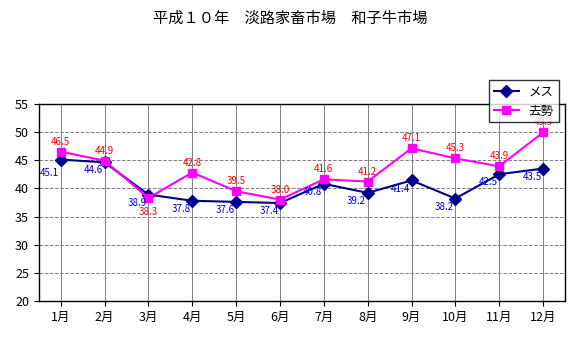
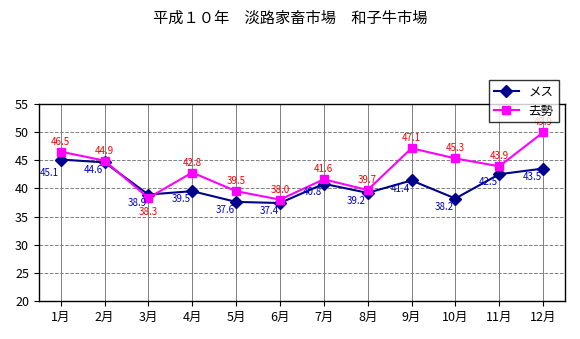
メス/4月: 37.8 -> 39.5
去勢/8月: 41.2 -> 39.7
